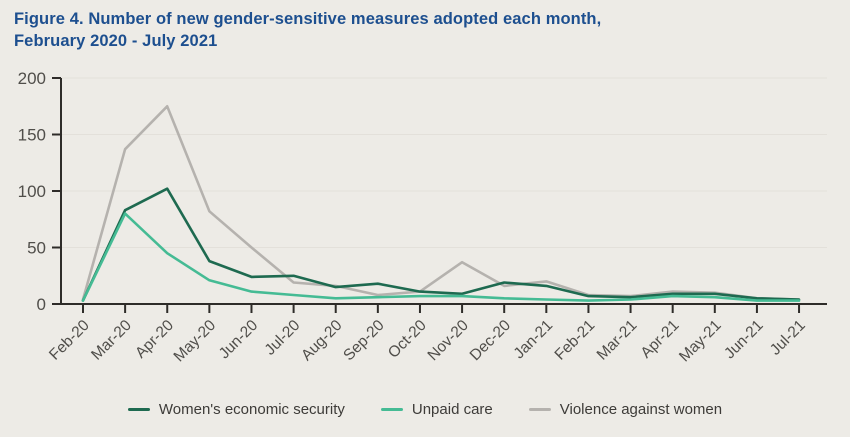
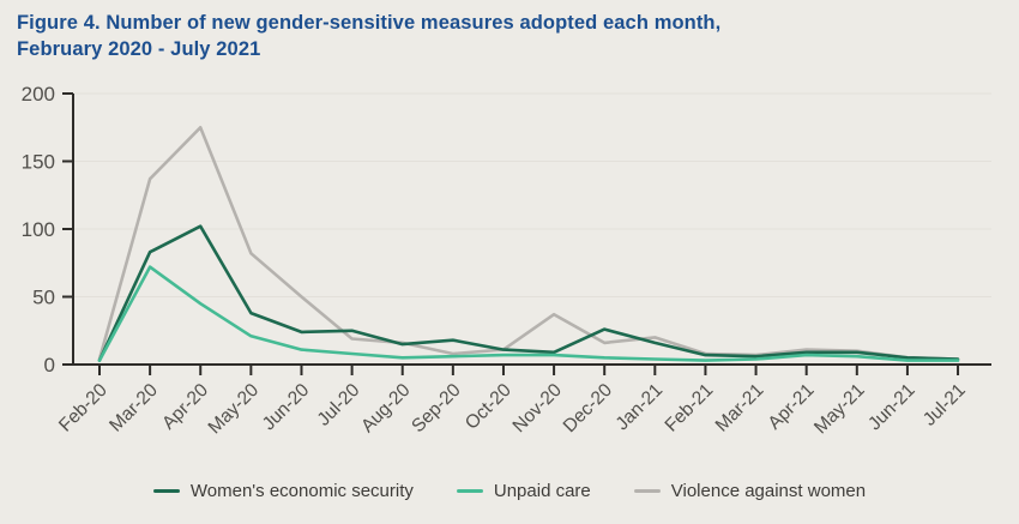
Unpaid care/Mar-20: 80 -> 72
Women's economic security/Dec-20: 19 -> 26
